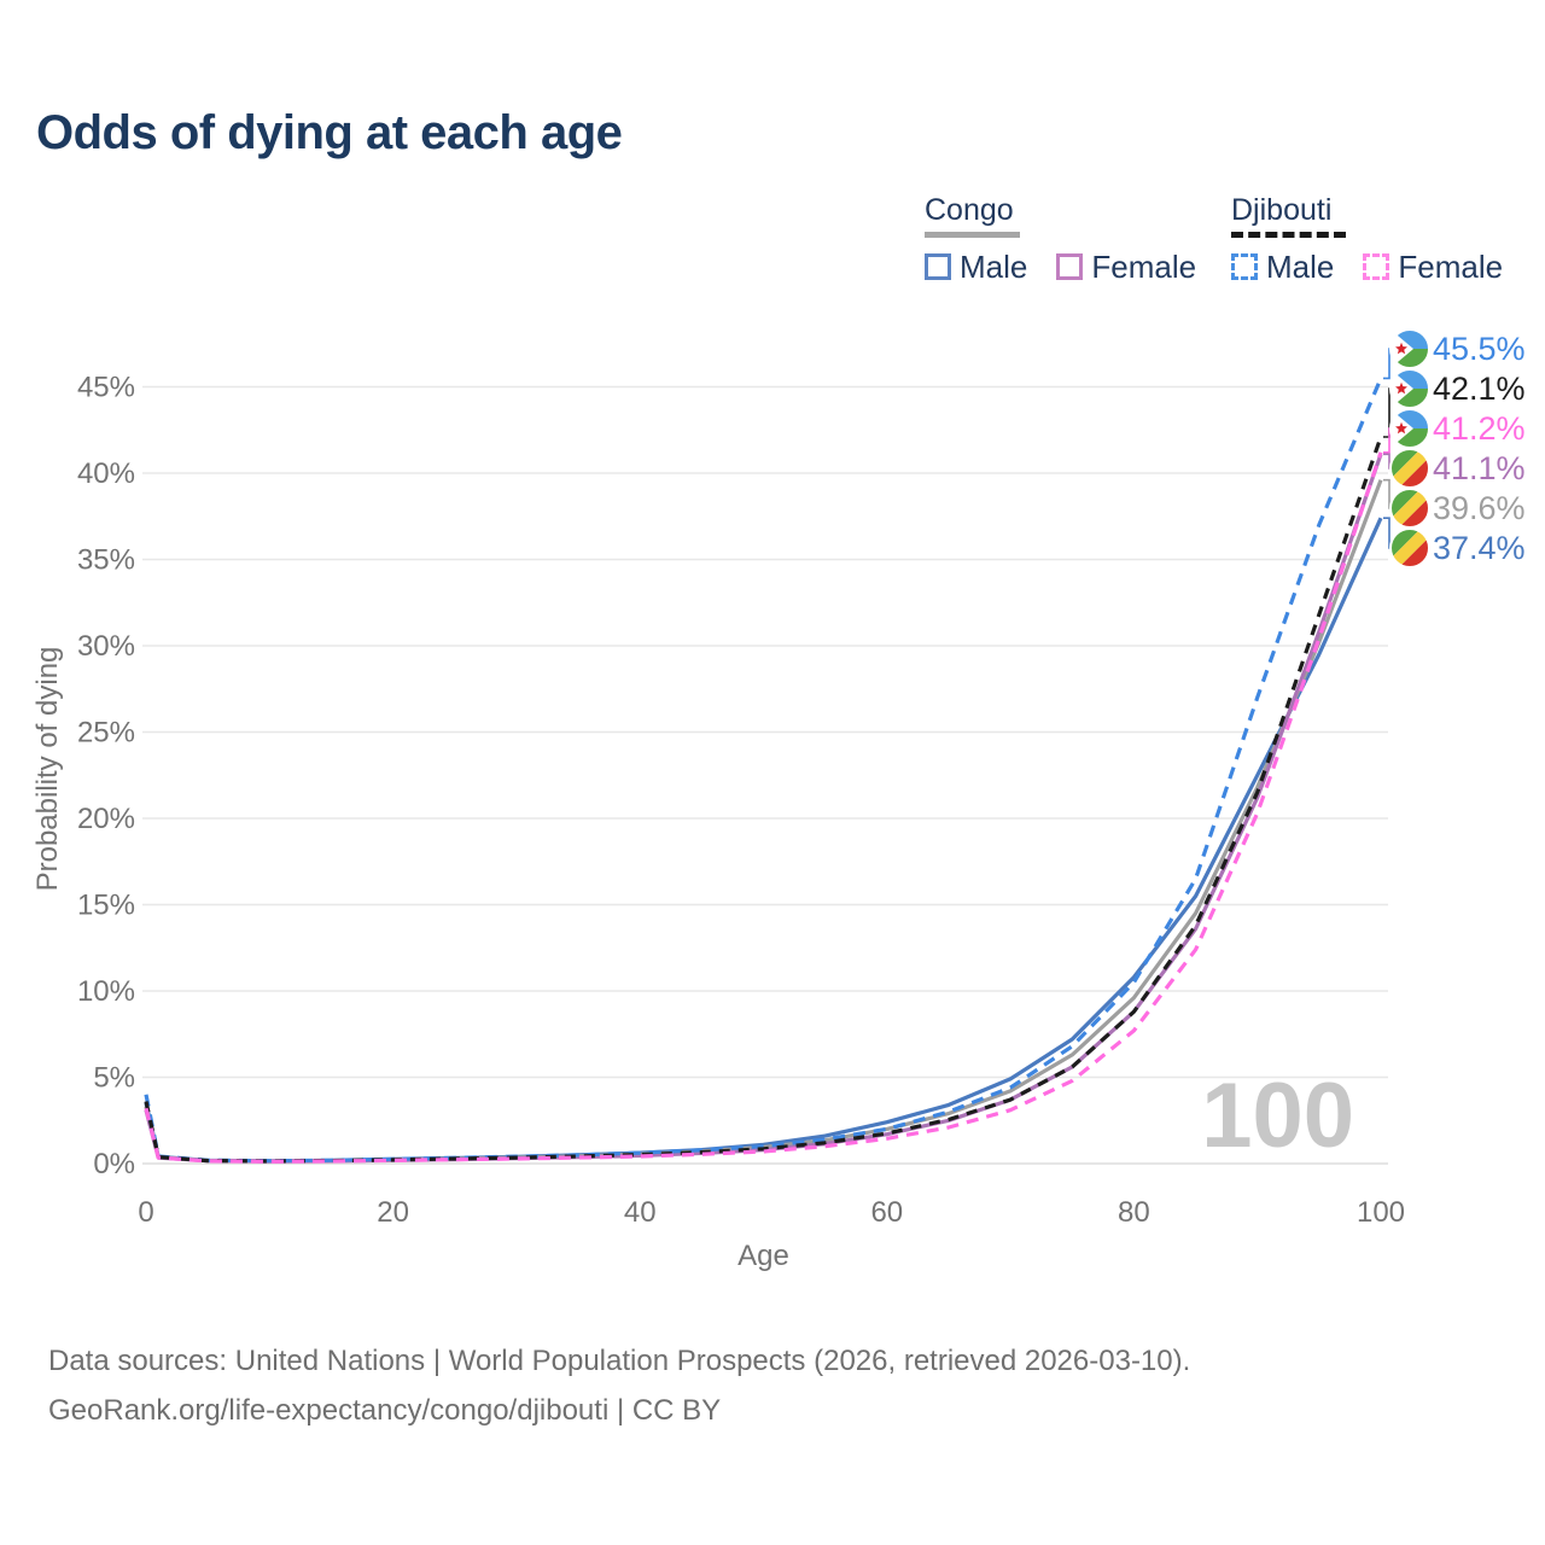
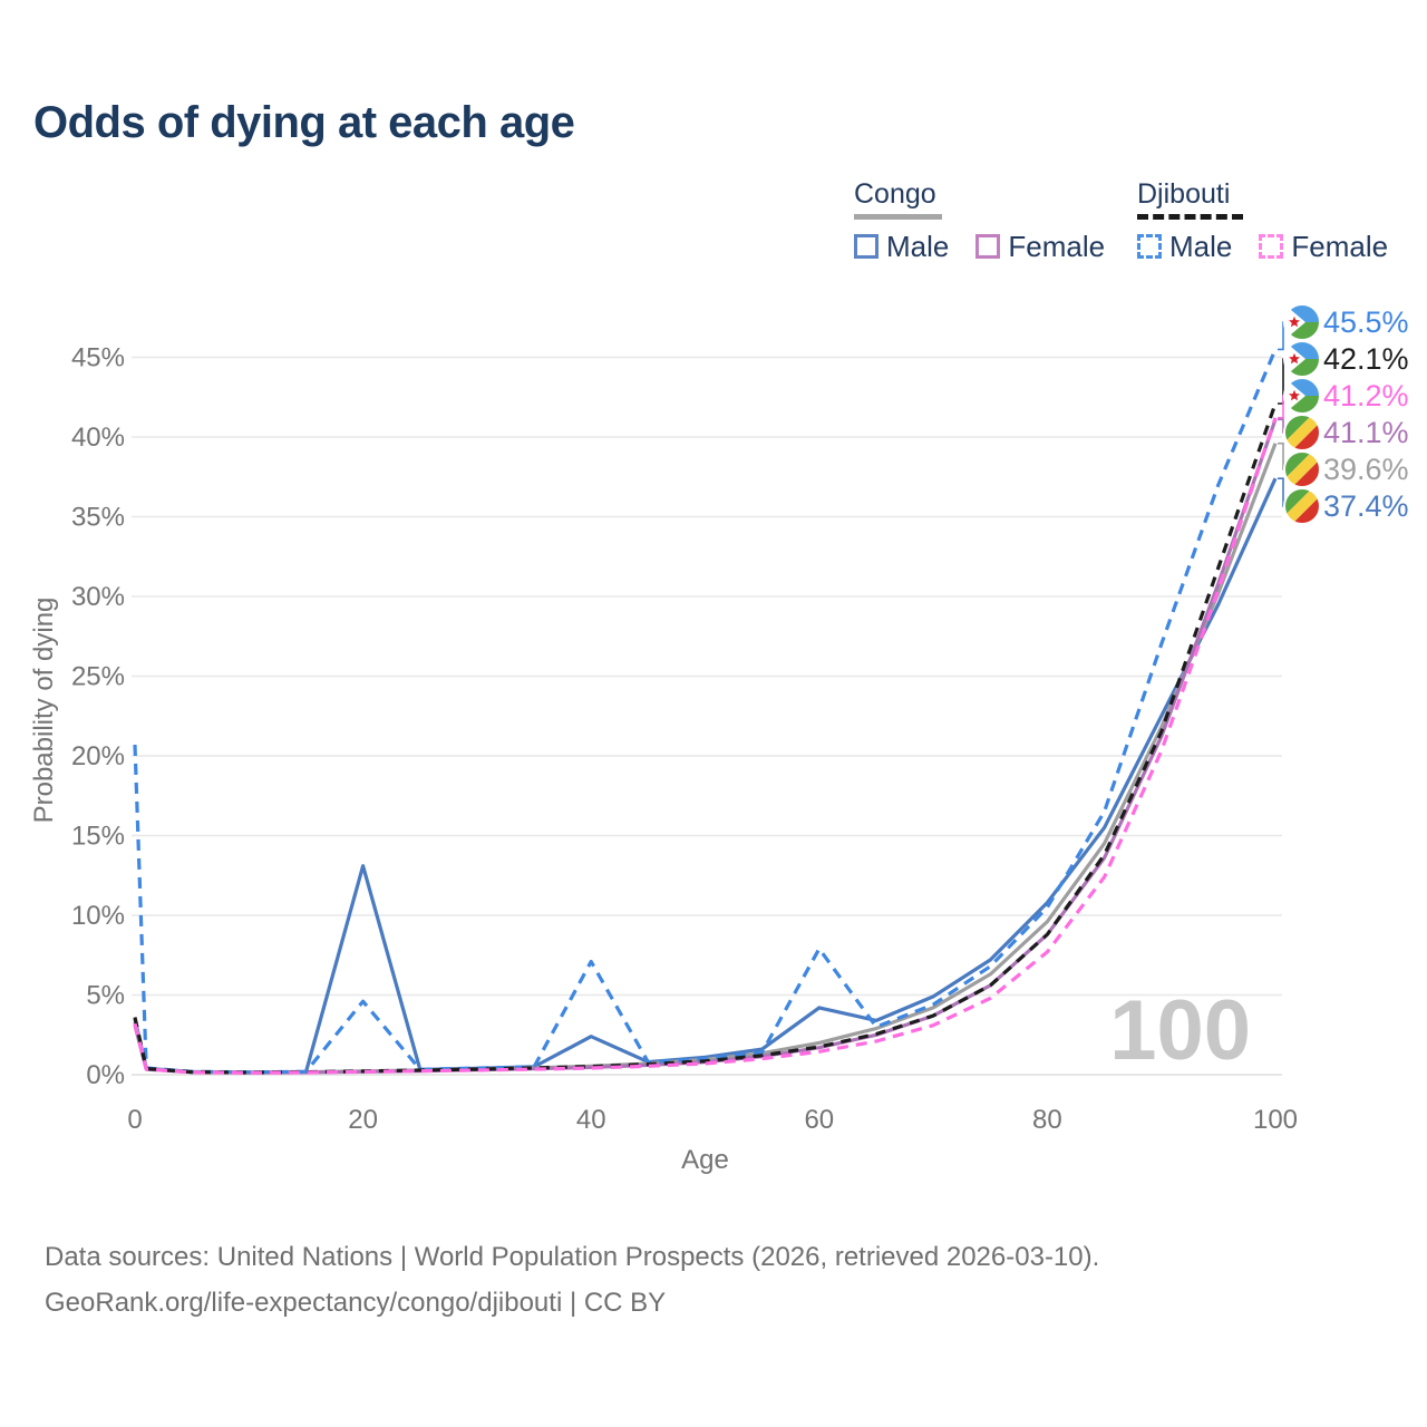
Djibouti Male/0: 4.0% -> 20.7%
Djibouti Male/20: 0.3% -> 4.6%
Congo Male/20: 0.2% -> 13.1%
Djibouti Male/40: 0.6% -> 7.1%
Congo Male/40: 0.6% -> 2.4%
Djibouti Male/60: 2.0% -> 7.9%
Congo Male/60: 2.4% -> 4.2%
